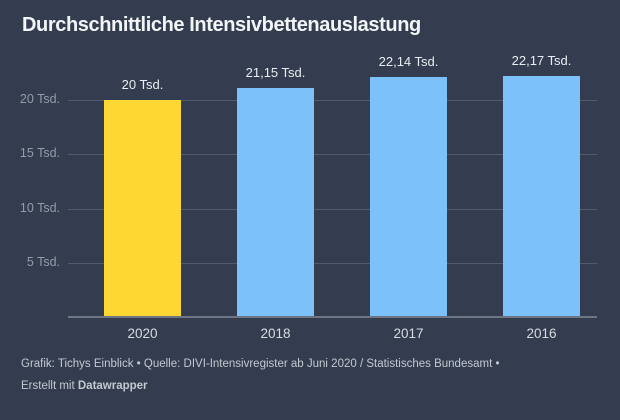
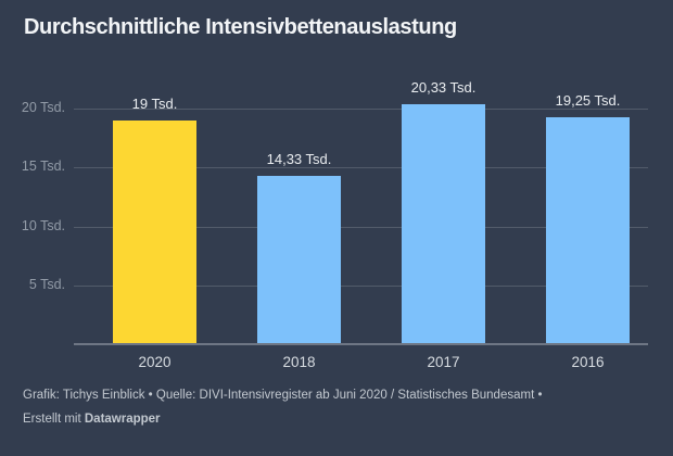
2020: 20 -> 19
2018: 21,15 -> 14,33
2017: 22,14 -> 20,33
2016: 22,17 -> 19,25
